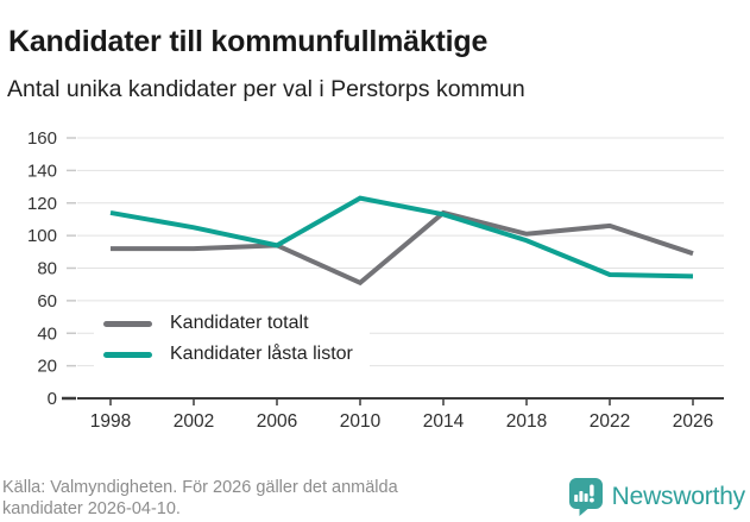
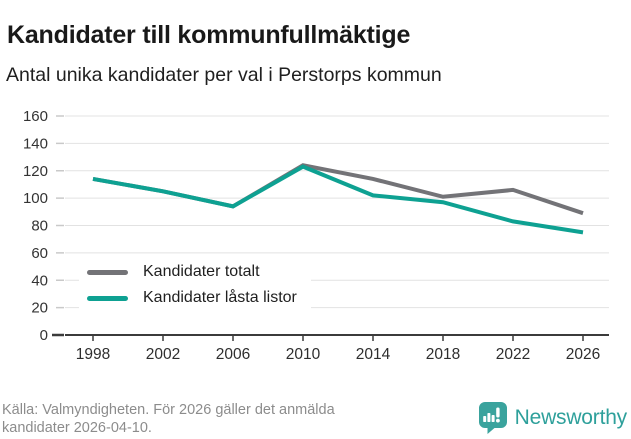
Kandidater totalt/1998: 92 -> 114
Kandidater totalt/2002: 92 -> 105
Kandidater totalt/2010: 71 -> 124
Kandidater låsta listor/2014: 113 -> 102
Kandidater låsta listor/2022: 76 -> 83
